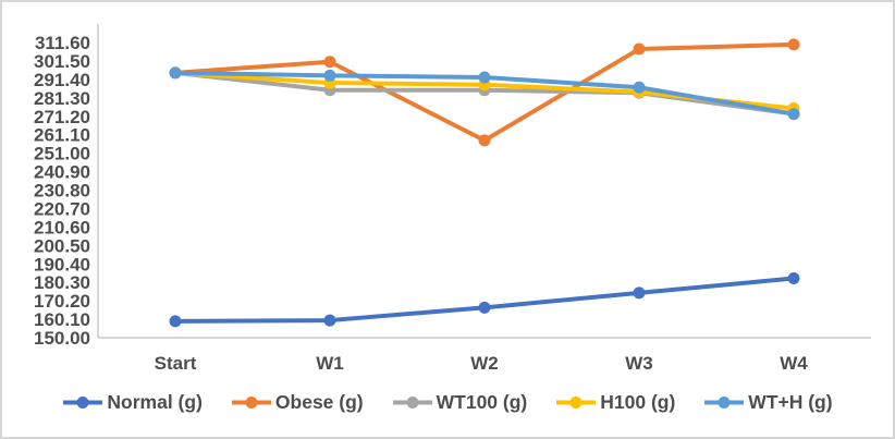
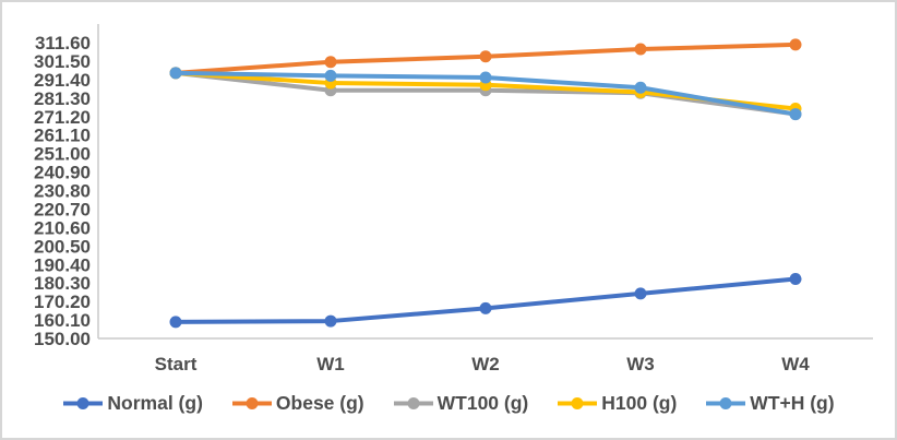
Obese (g)/W2: 258 -> 304
